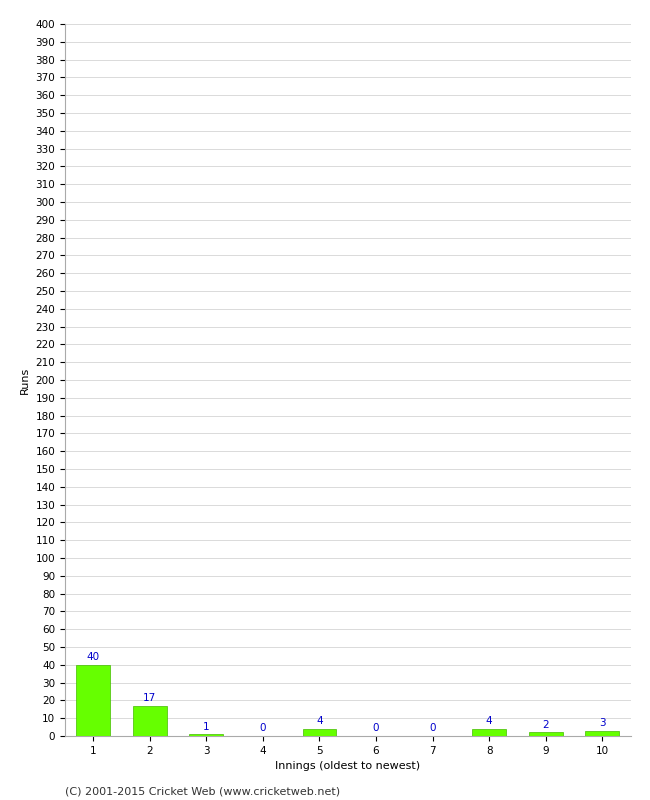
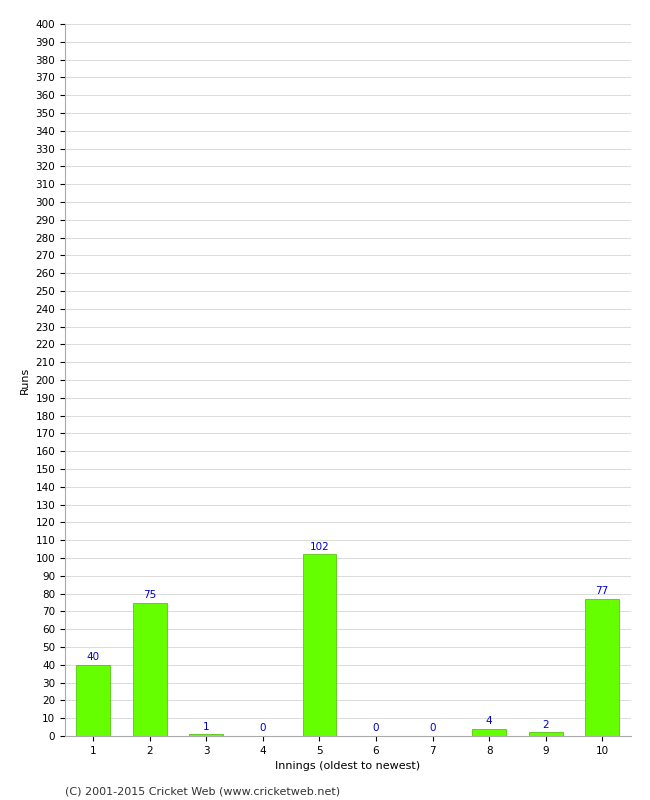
2: 17 -> 75
5: 4 -> 102
10: 3 -> 77
